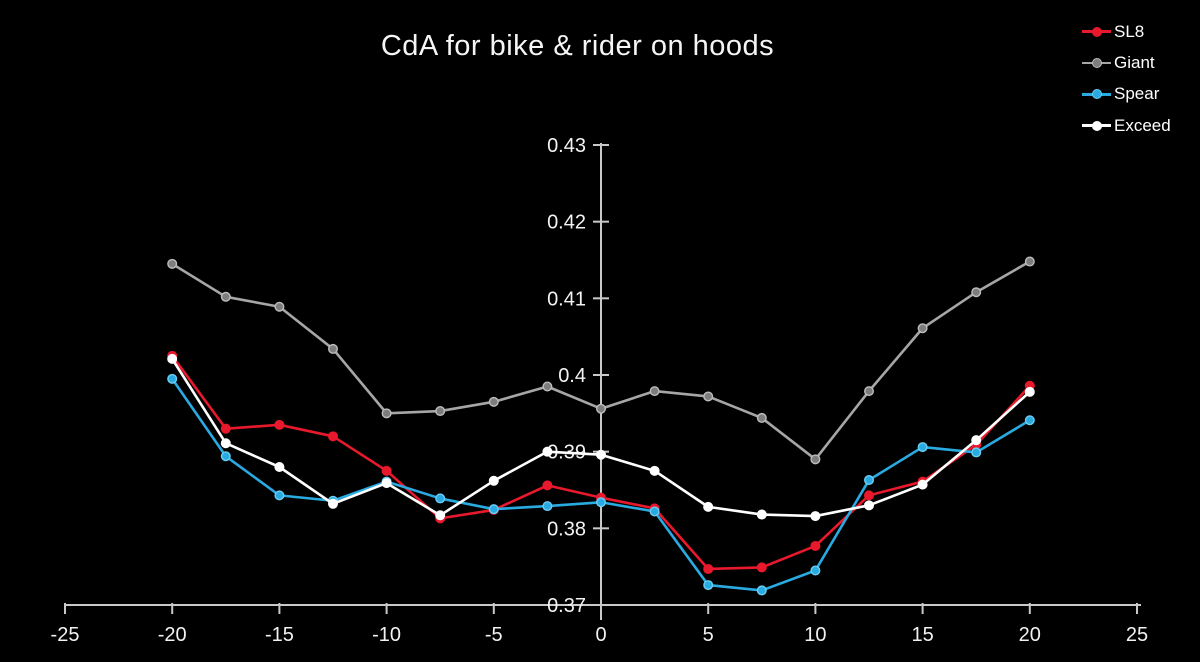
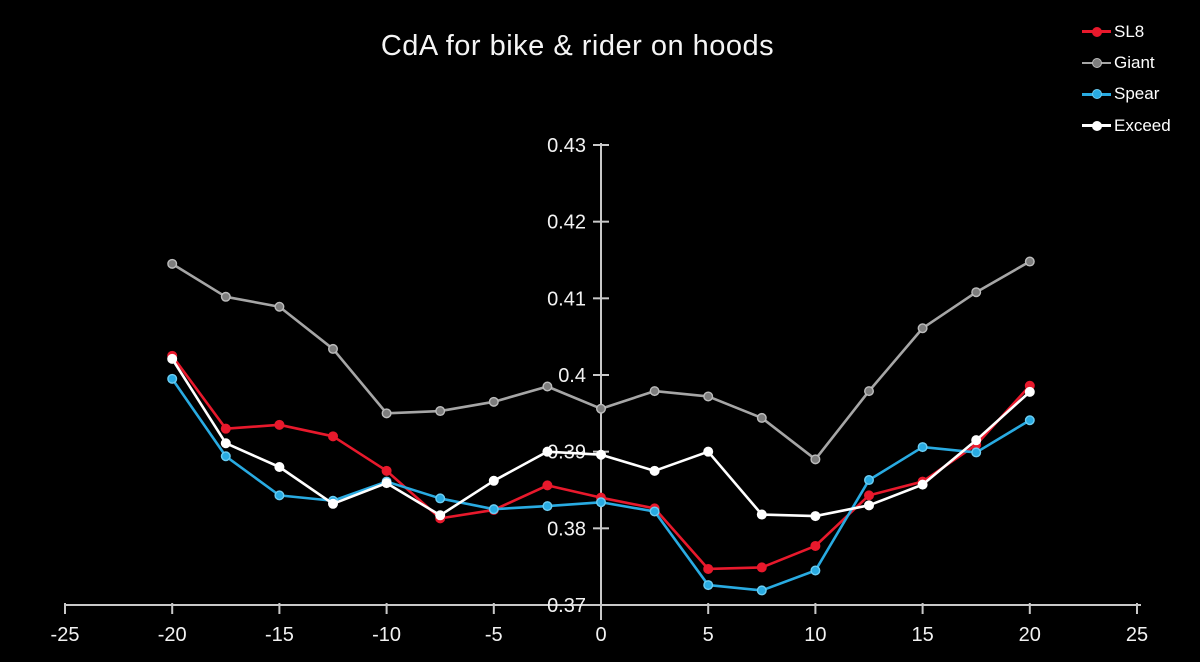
Exceed/5: 0.383 -> 0.390
